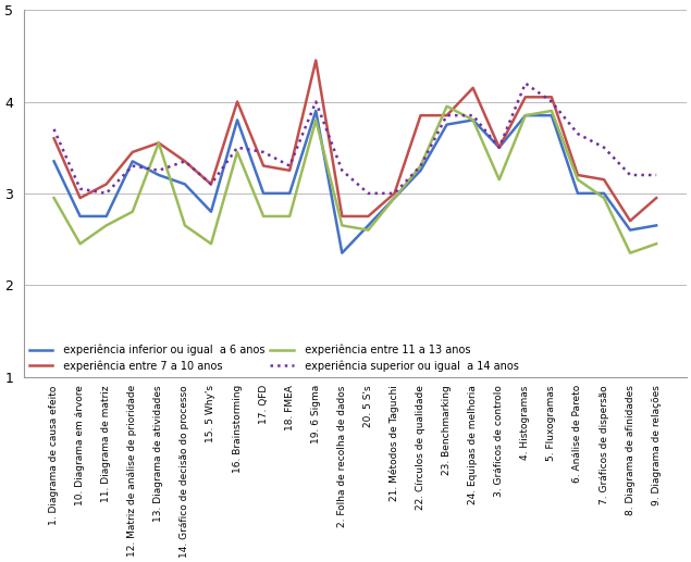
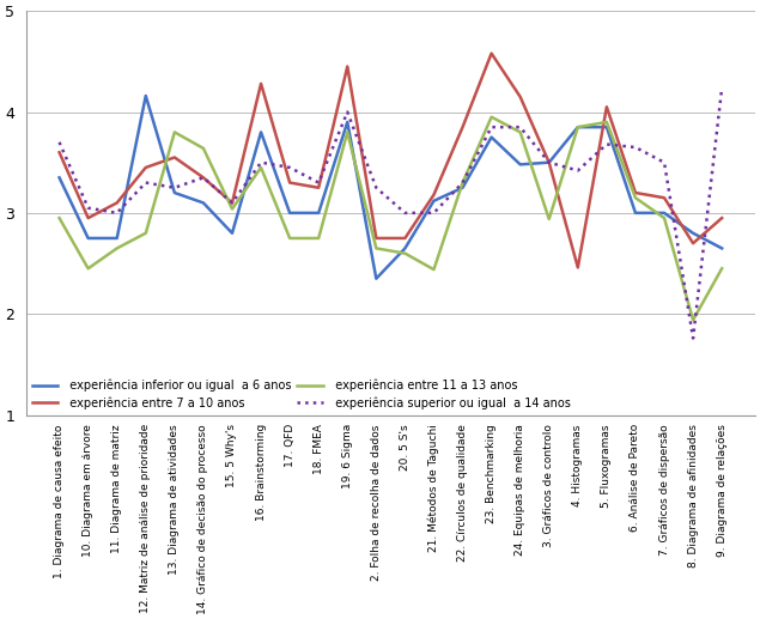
experiência inferior ou igual a 6 anos/12. Matriz de análise de prioridade: 3.35 -> 4.16
experiência entre 11 a 13 anos/13. Diagrama de atividades: 3.55 -> 3.80
experiência entre 11 a 13 anos/14. Gráfico de decisão do processo: 2.65 -> 3.64
experiência entre 11 a 13 anos/15. 5 Why's: 2.45 -> 3.04
experiência entre 7 a 10 anos/16. Brainstorming: 4.00 -> 4.28
experiência inferior ou igual a 6 anos/21. Métodos de Taguchi: 2.95 -> 3.12
experiência entre 7 a 10 anos/21. Métodos de Taguchi: 3.00 -> 3.18
experiência entre 11 a 13 anos/21. Métodos de Taguchi: 2.95 -> 2.44
experiência entre 7 a 10 anos/23. Benchmarking: 3.85 -> 4.58
experiência inferior ou igual a 6 anos/24. Equipas de melhoria: 3.80 -> 3.48
experiência entre 11 a 13 anos/3. Gráficos de controlo: 3.15 -> 2.94
experiência entre 7 a 10 anos/4. Histogramas: 4.05 -> 2.46
experiência superior ou igual a 14 anos/4. Histogramas: 4.20 -> 3.42
experiência superior ou igual a 14 anos/5. Fluxogramas: 4.00 -> 3.68
experiência inferior ou igual a 6 anos/8. Diagrama de afinidades: 2.60 -> 2.80
experiência entre 11 a 13 anos/8. Diagrama de afinidades: 2.35 -> 1.94
experiência superior ou igual a 14 anos/8. Diagrama de afinidades: 3.20 -> 1.76
experiência superior ou igual a 14 anos/9. Diagrama de relações: 3.20 -> 4.24
